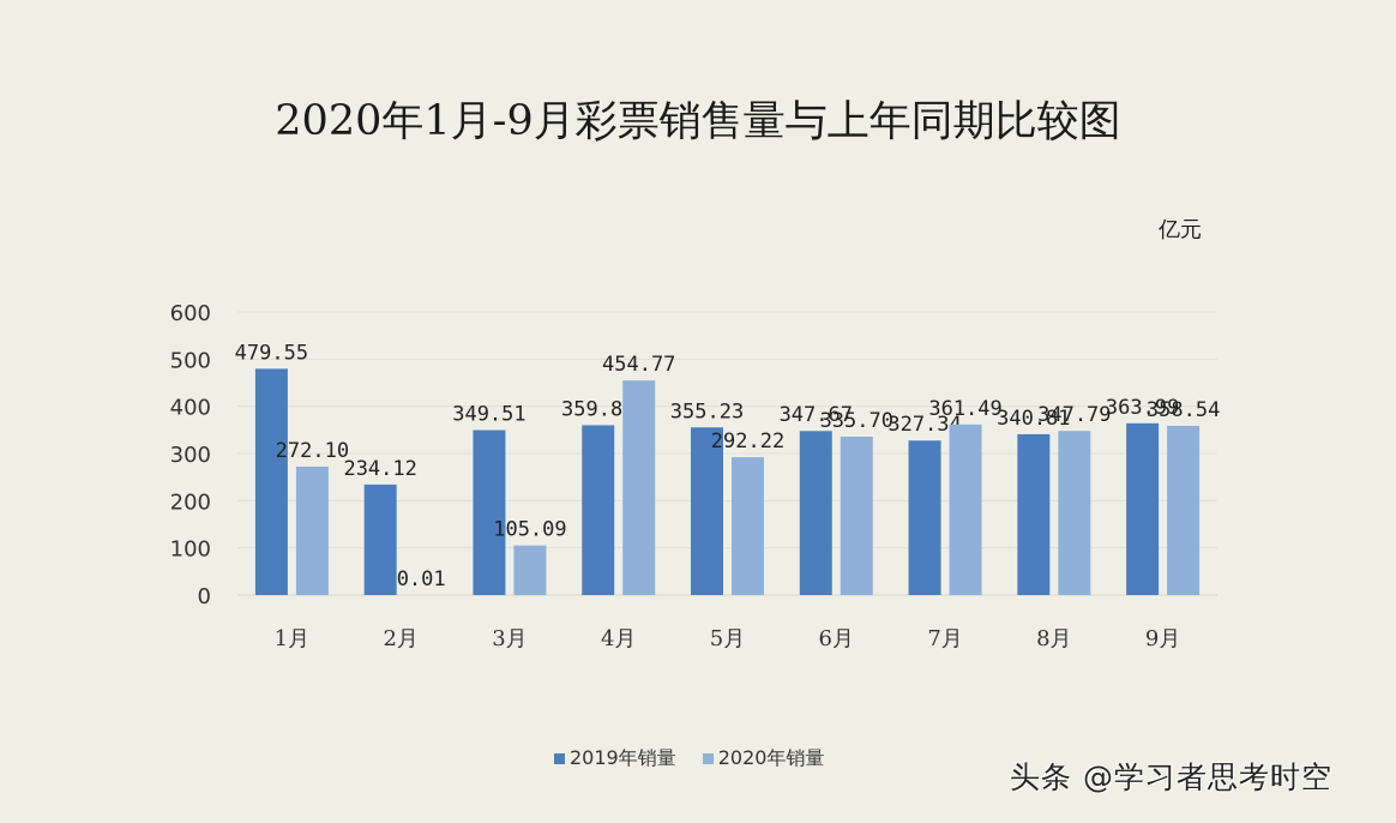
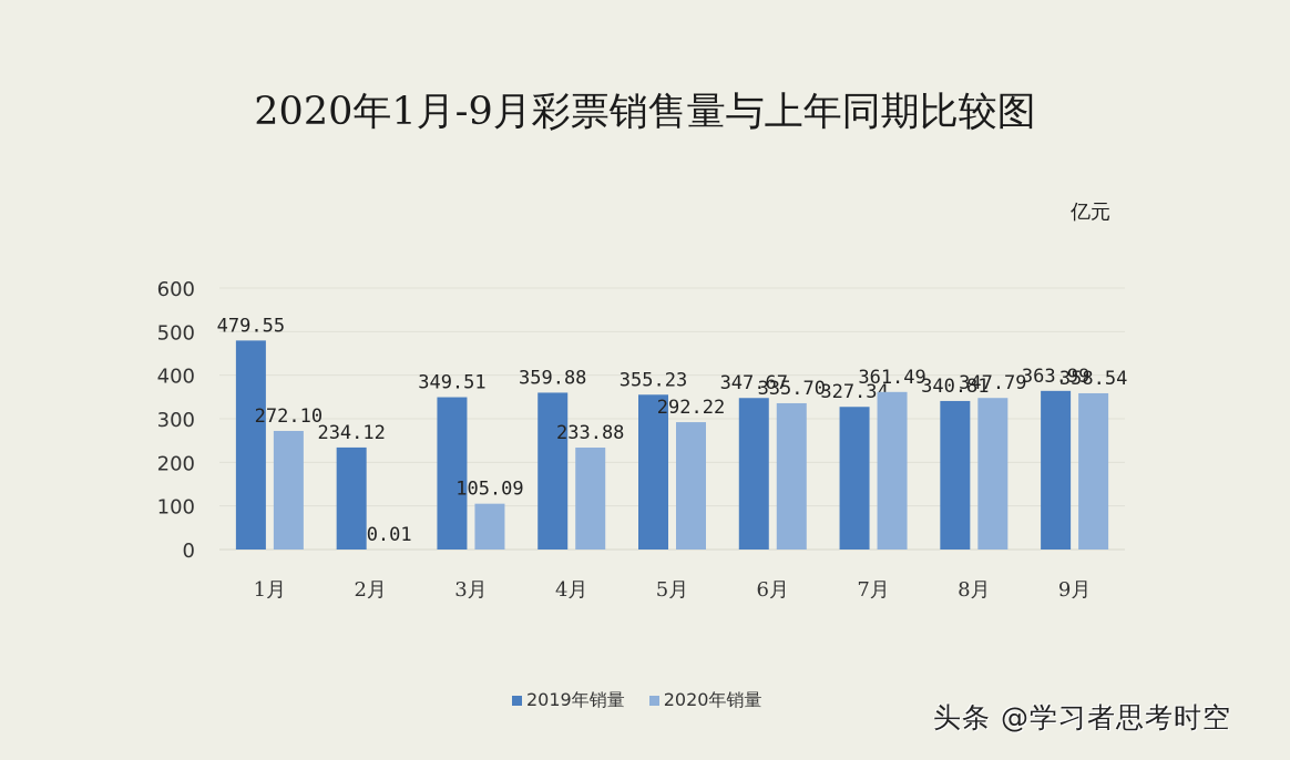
2020年销量/4月: 454.77 -> 233.88
